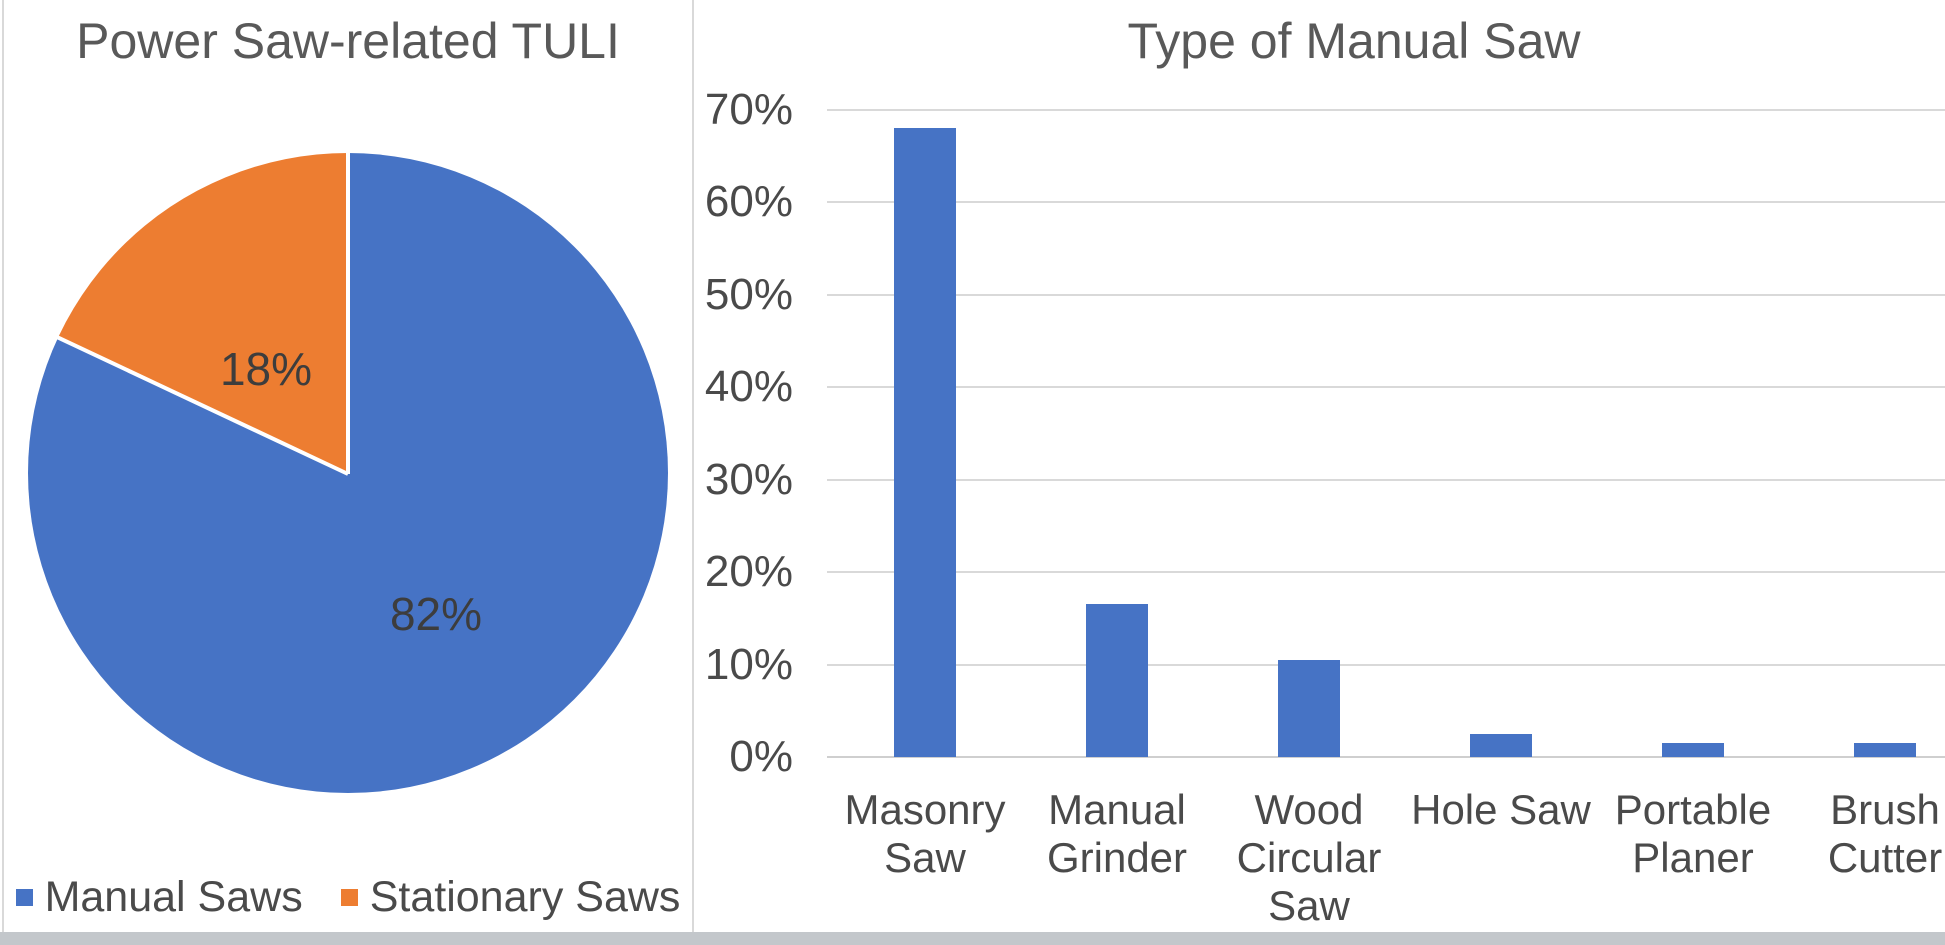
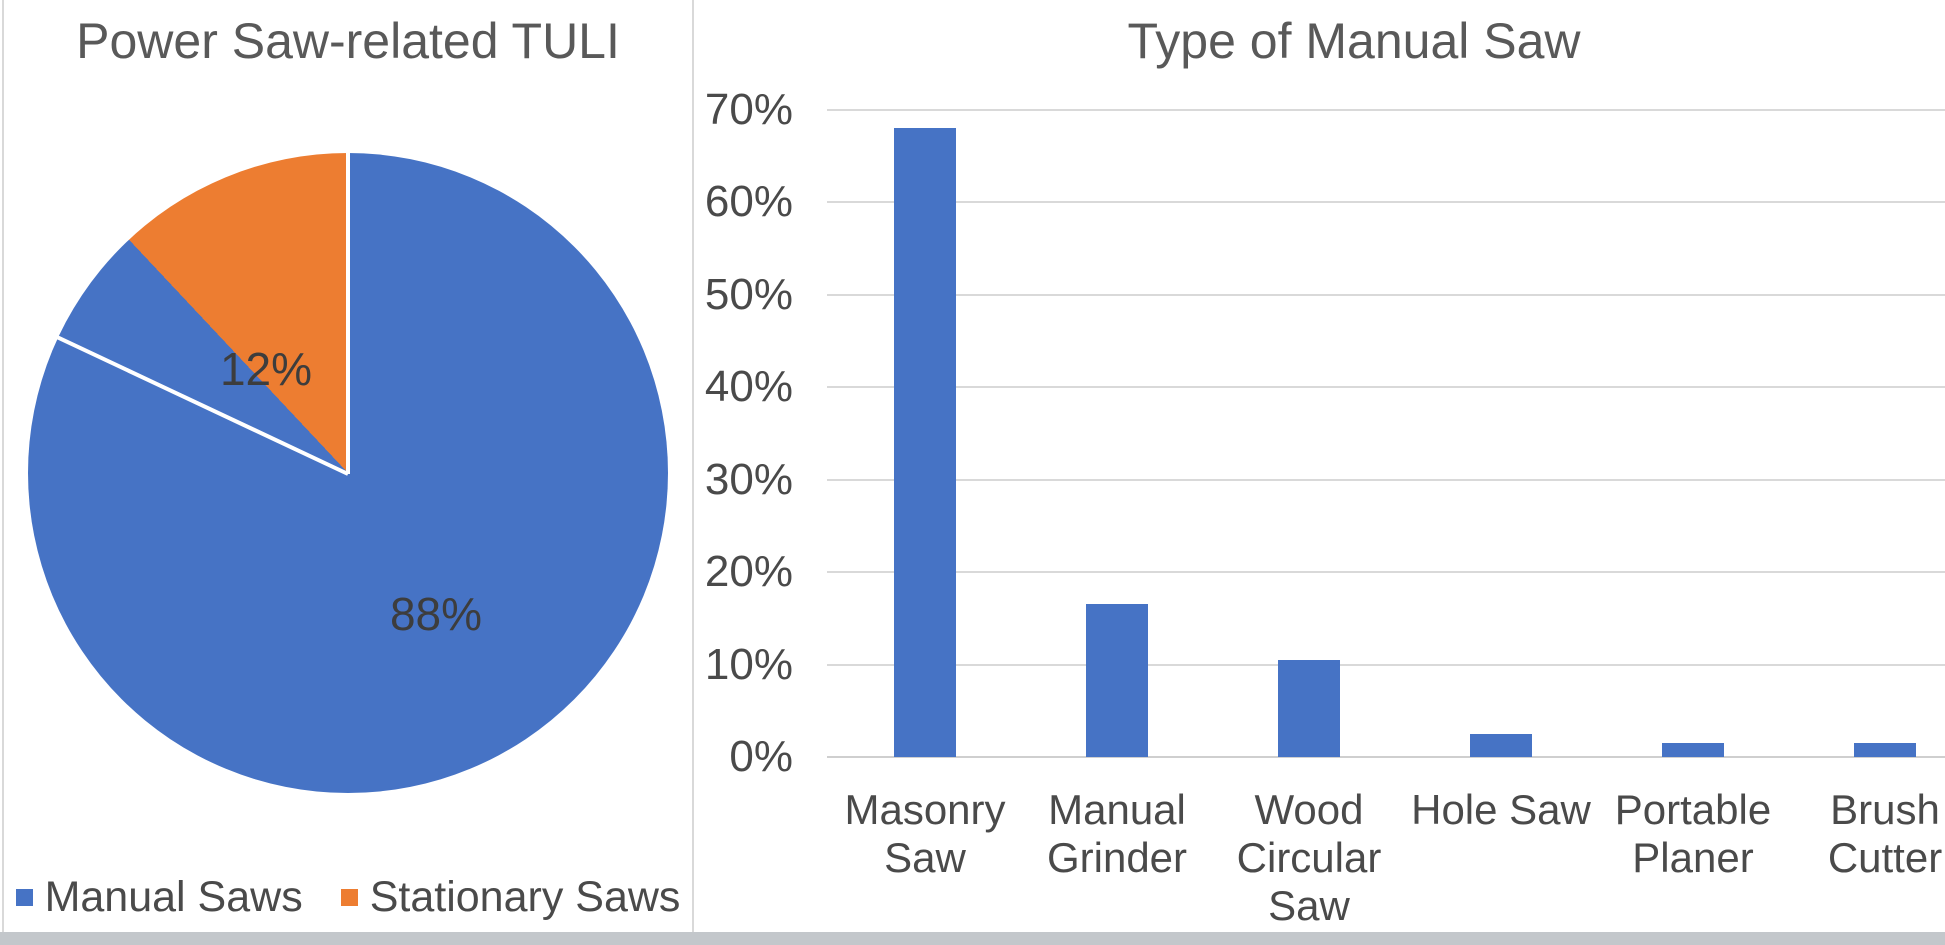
Power Saw-related TULI/Manual Saws: 82% -> 88%
Power Saw-related TULI/Stationary Saws: 18% -> 12%
